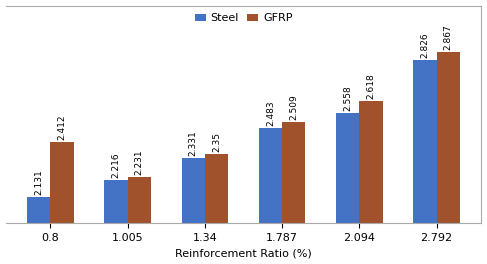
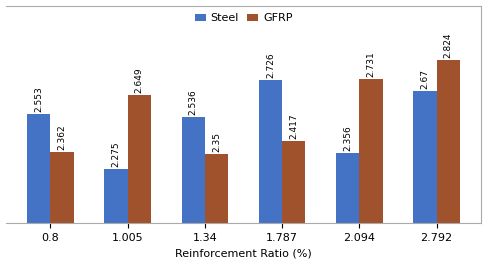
Steel/0.8: 2.131 -> 2.553
GFRP/0.8: 2.412 -> 2.362
Steel/1.005: 2.216 -> 2.275
GFRP/1.005: 2.231 -> 2.649
Steel/1.34: 2.331 -> 2.536
Steel/1.787: 2.483 -> 2.726
GFRP/1.787: 2.509 -> 2.417
Steel/2.094: 2.558 -> 2.356
GFRP/2.094: 2.618 -> 2.731
Steel/2.792: 2.826 -> 2.67
GFRP/2.792: 2.867 -> 2.824
